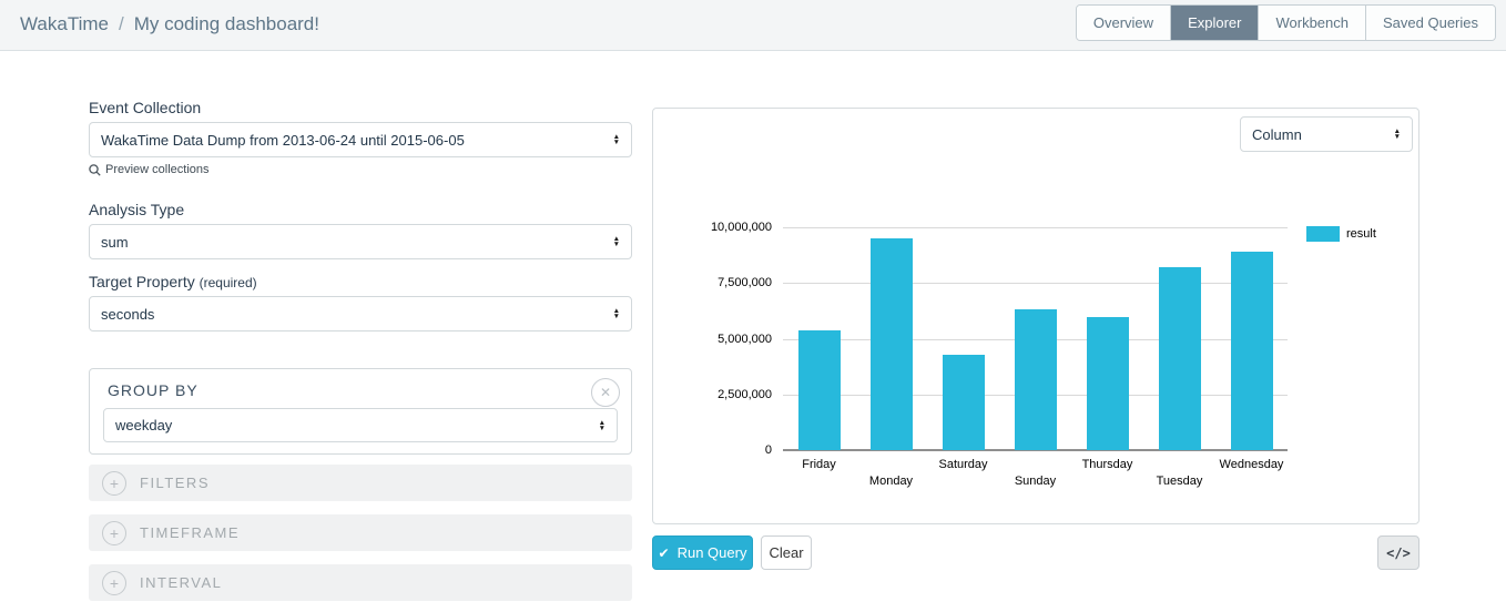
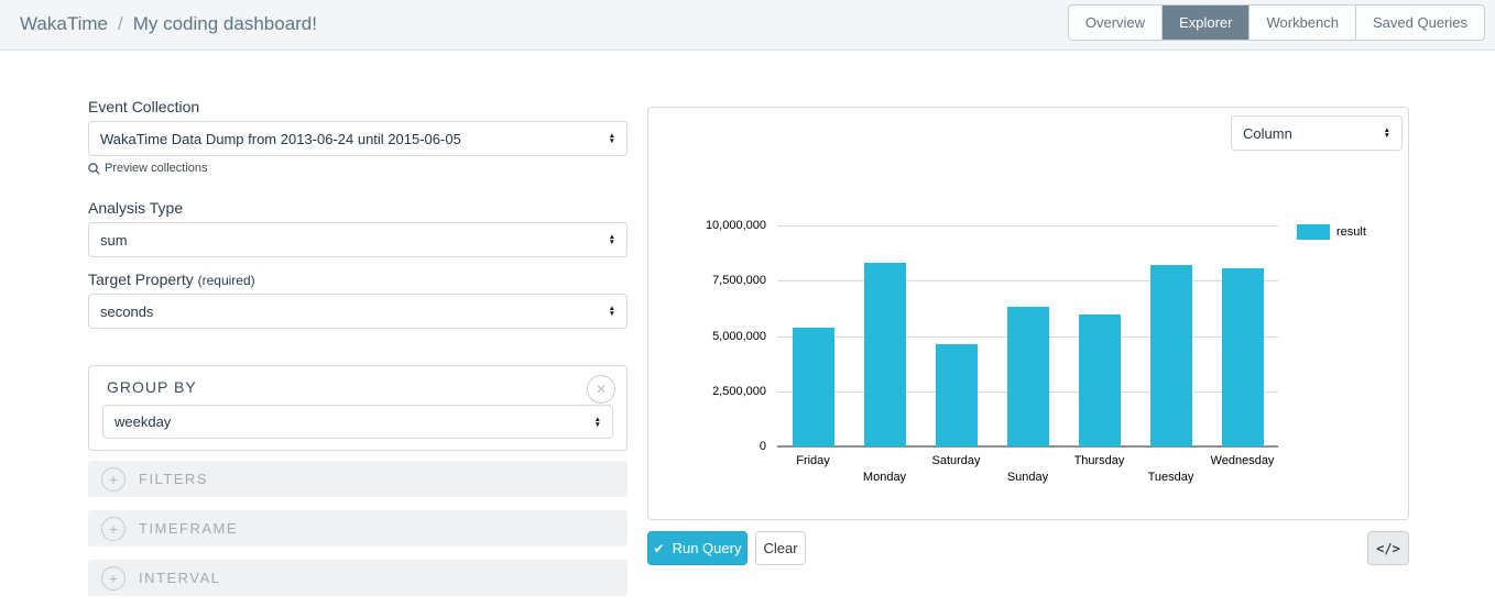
Monday: 9500000 -> 8300000
Saturday: 4300000 -> 4600000
Wednesday: 8900000 -> 8000000
